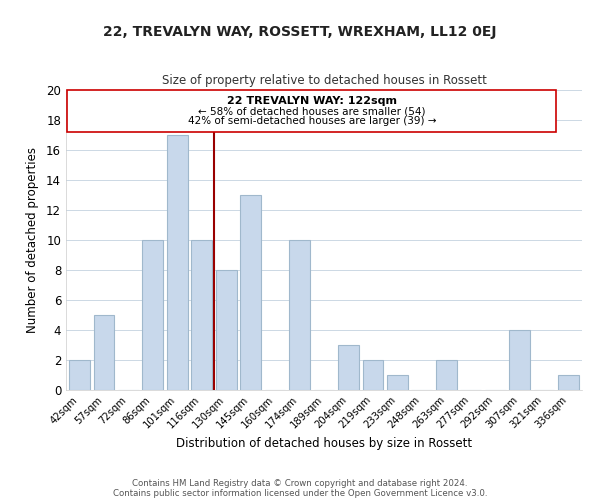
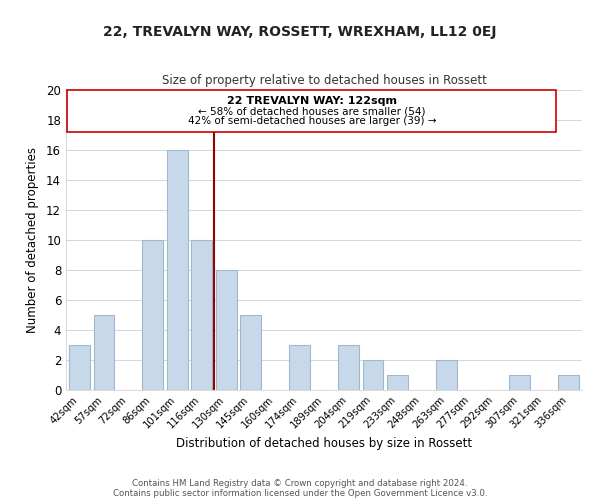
42sqm: 2 -> 3
101sqm: 17 -> 16
145sqm: 13 -> 5
174sqm: 10 -> 3
307sqm: 4 -> 1
